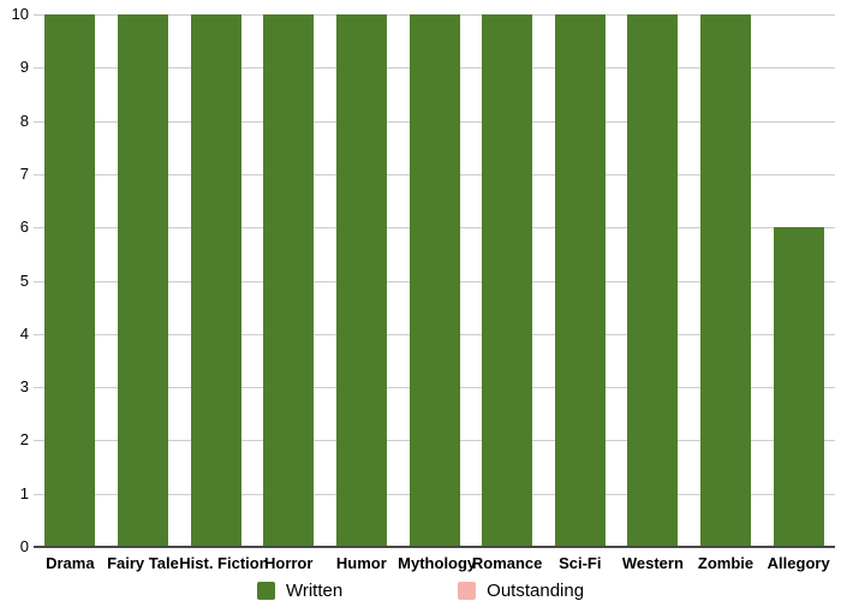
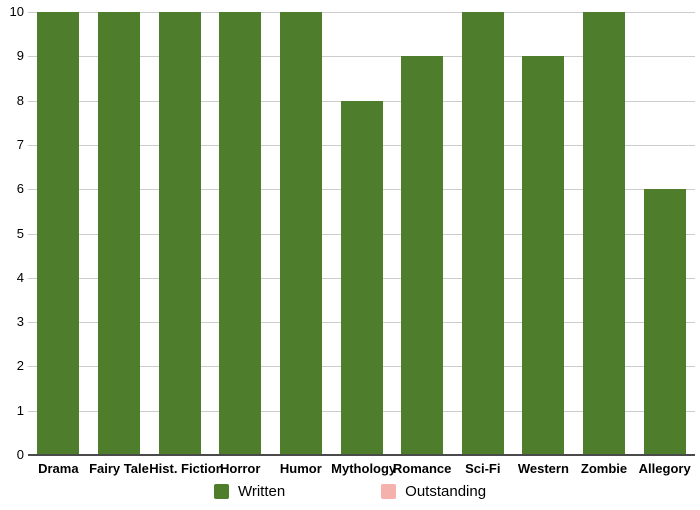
Written/Mythology: 10 -> 8
Written/Romance: 10 -> 9
Written/Western: 10 -> 9
